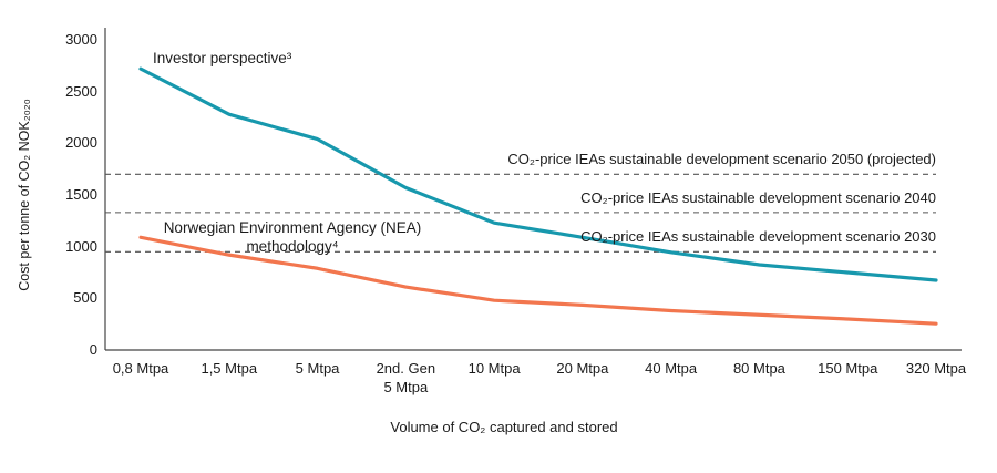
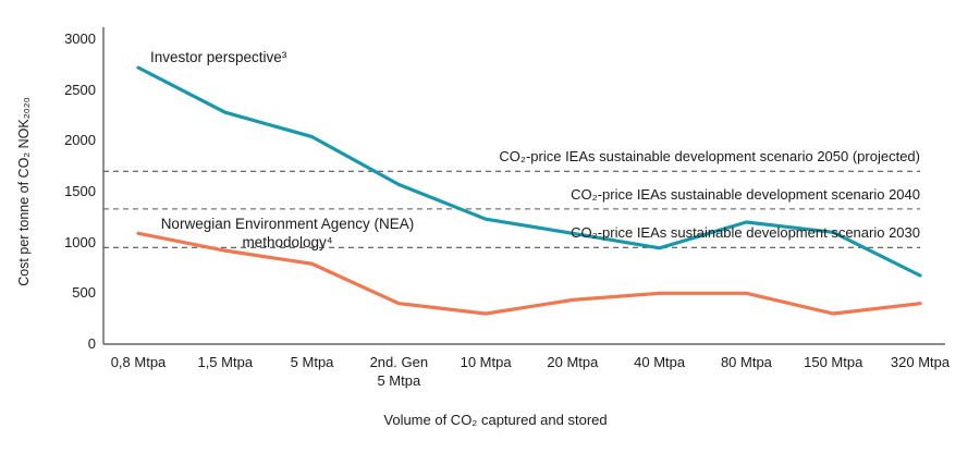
Norwegian Environment Agency (NEA) methodology⁴/2nd. Gen 5 Mtpa: 600 -> 400
Norwegian Environment Agency (NEA) methodology⁴/10 Mtpa: 500 -> 300
Norwegian Environment Agency (NEA) methodology⁴/40 Mtpa: 400 -> 500
Investor perspective³/80 Mtpa: 800 -> 1200
Norwegian Environment Agency (NEA) methodology⁴/80 Mtpa: 300 -> 500
Investor perspective³/150 Mtpa: 800 -> 1100
Norwegian Environment Agency (NEA) methodology⁴/320 Mtpa: 300 -> 400
